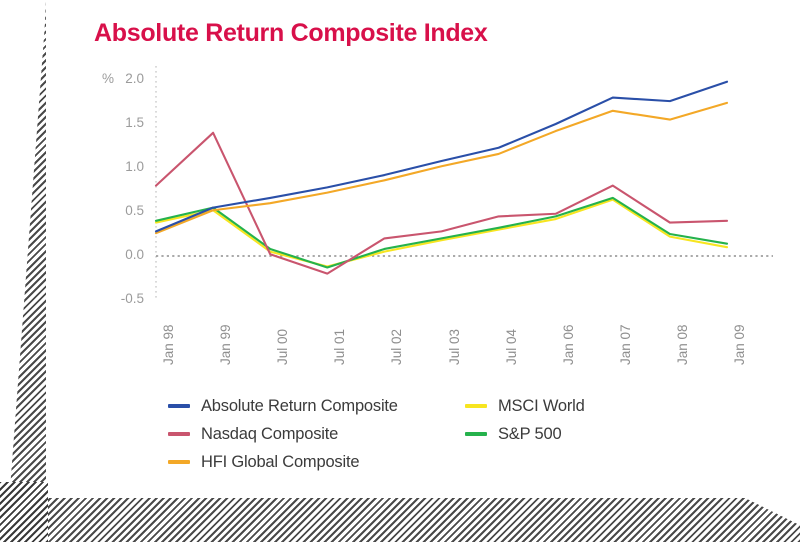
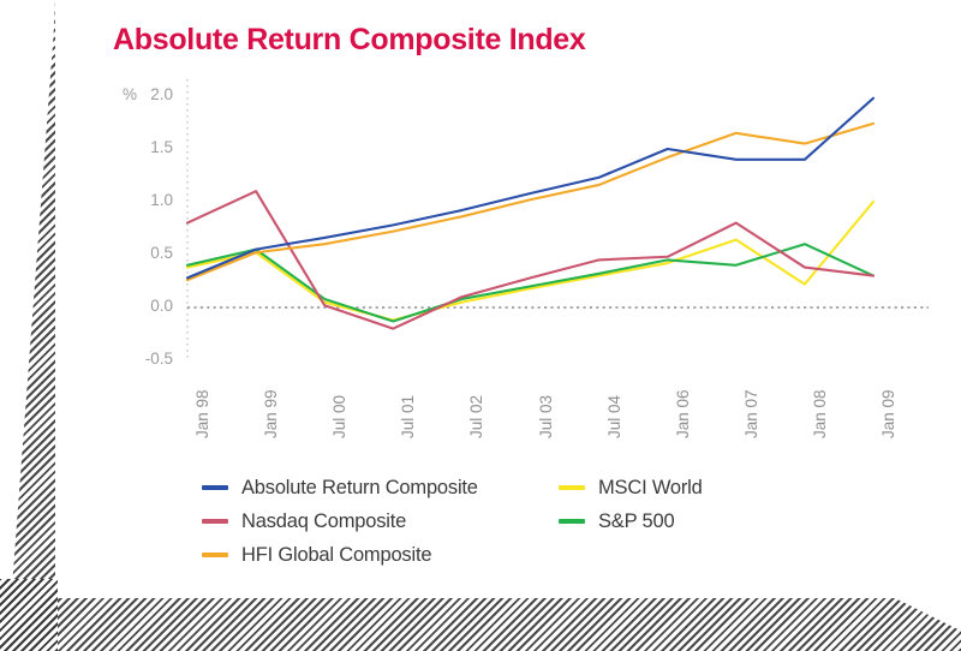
Nasdaq Composite/Jan 99: 1.4 -> 1.1
Nasdaq Composite/Jul 02: 0.2 -> 0.1
Absolute Return Composite/Jan 07: 1.8 -> 1.4
S&P 500/Jan 07: 0.7 -> 0.4
Absolute Return Composite/Jan 08: 1.8 -> 1.4
S&P 500/Jan 08: 0.2 -> 0.6
Nasdaq Composite/Jan 09: 0.4 -> 0.3
MSCI World/Jan 09: 0.1 -> 1.0
S&P 500/Jan 09: 0.1 -> 0.3
